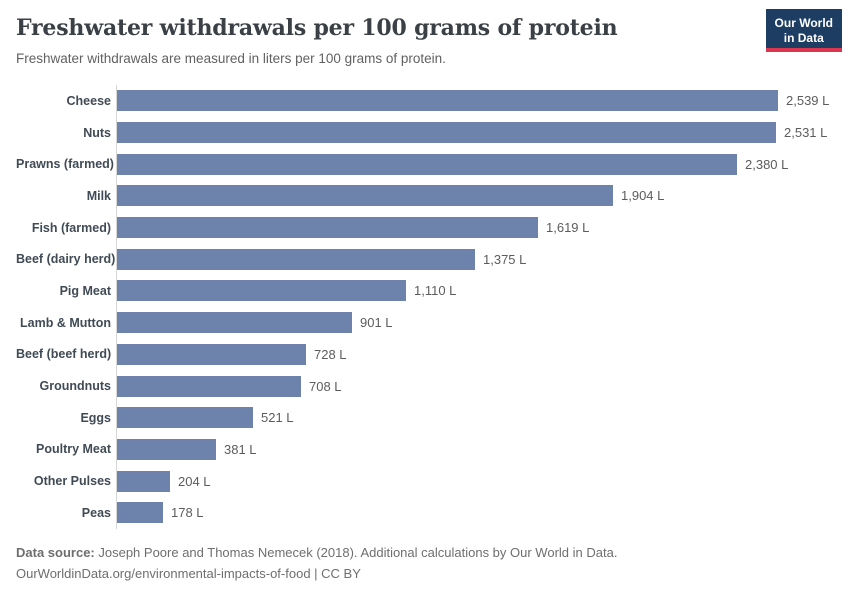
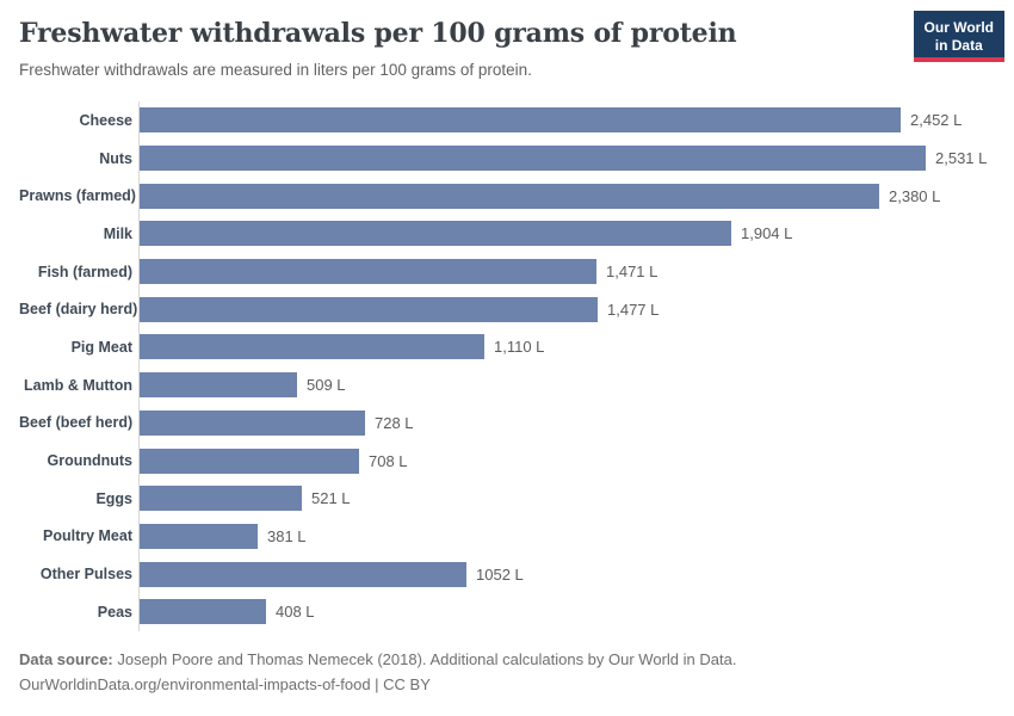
Cheese: 2,539 -> 2,452
Fish (farmed): 1,619 -> 1,471
Beef (dairy herd): 1,375 -> 1,477
Lamb & Mutton: 901 -> 509
Other Pulses: 204 -> 1052
Peas: 178 -> 408
